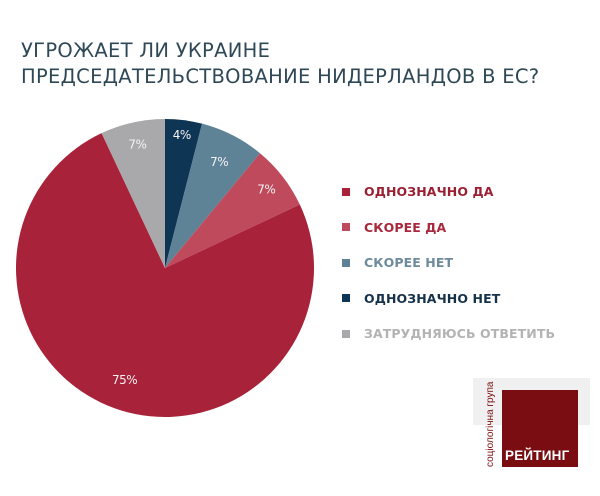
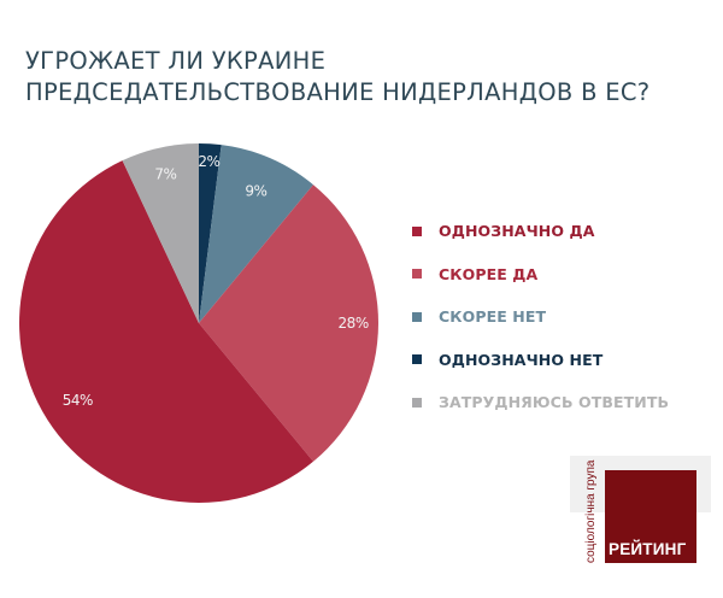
ОДНОЗНАЧНО ДА: 75% -> 54%
СКОРЕЕ ДА: 7% -> 28%
СКОРЕЕ НЕТ: 7% -> 9%
ОДНОЗНАЧНО НЕТ: 4% -> 2%
